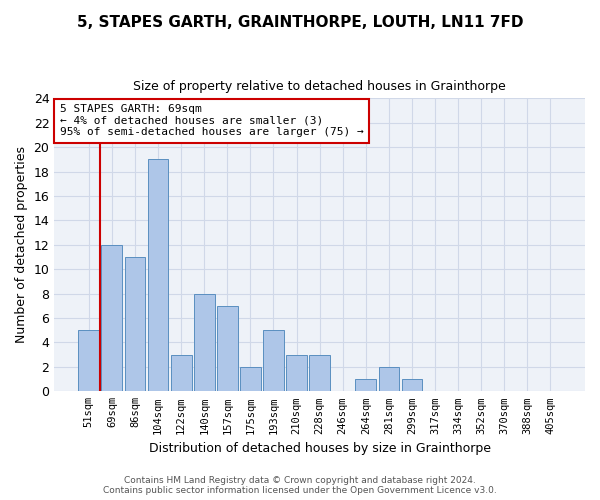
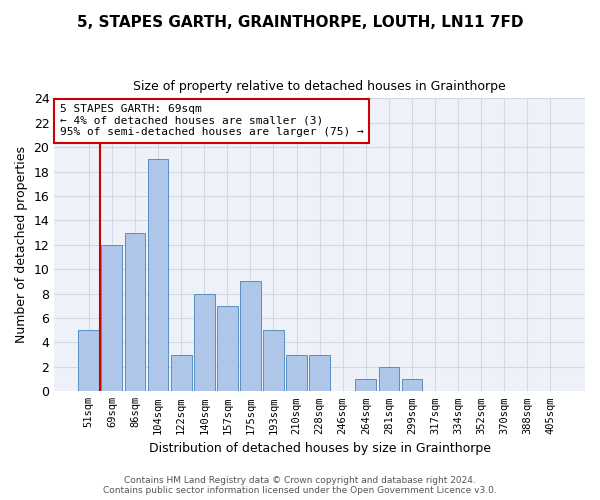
86sqm: 11 -> 13
175sqm: 2 -> 9
